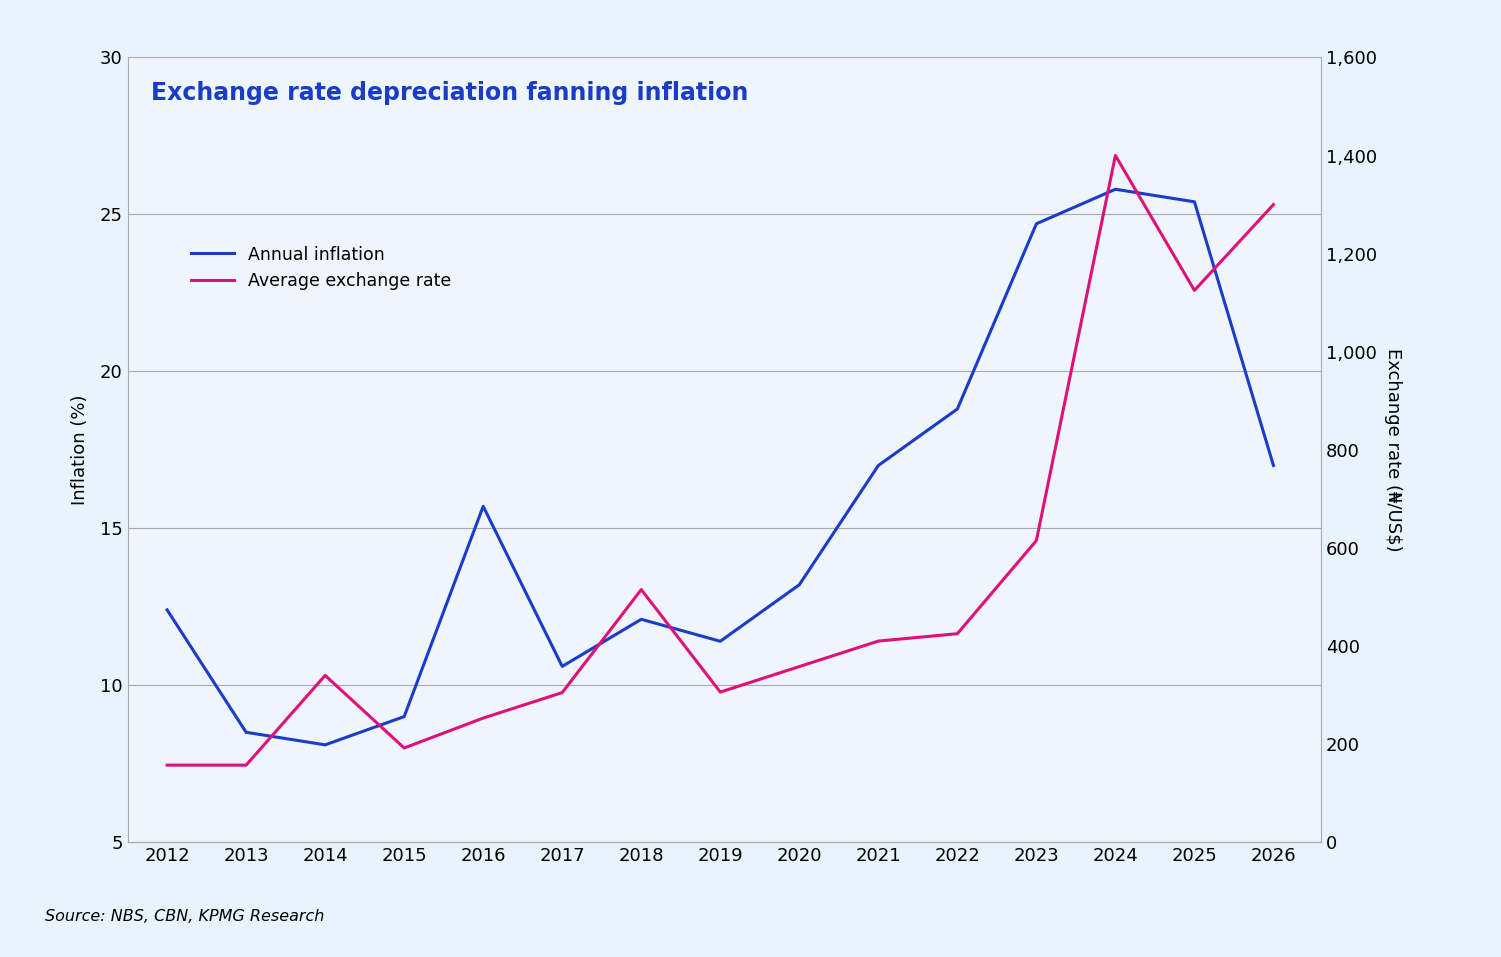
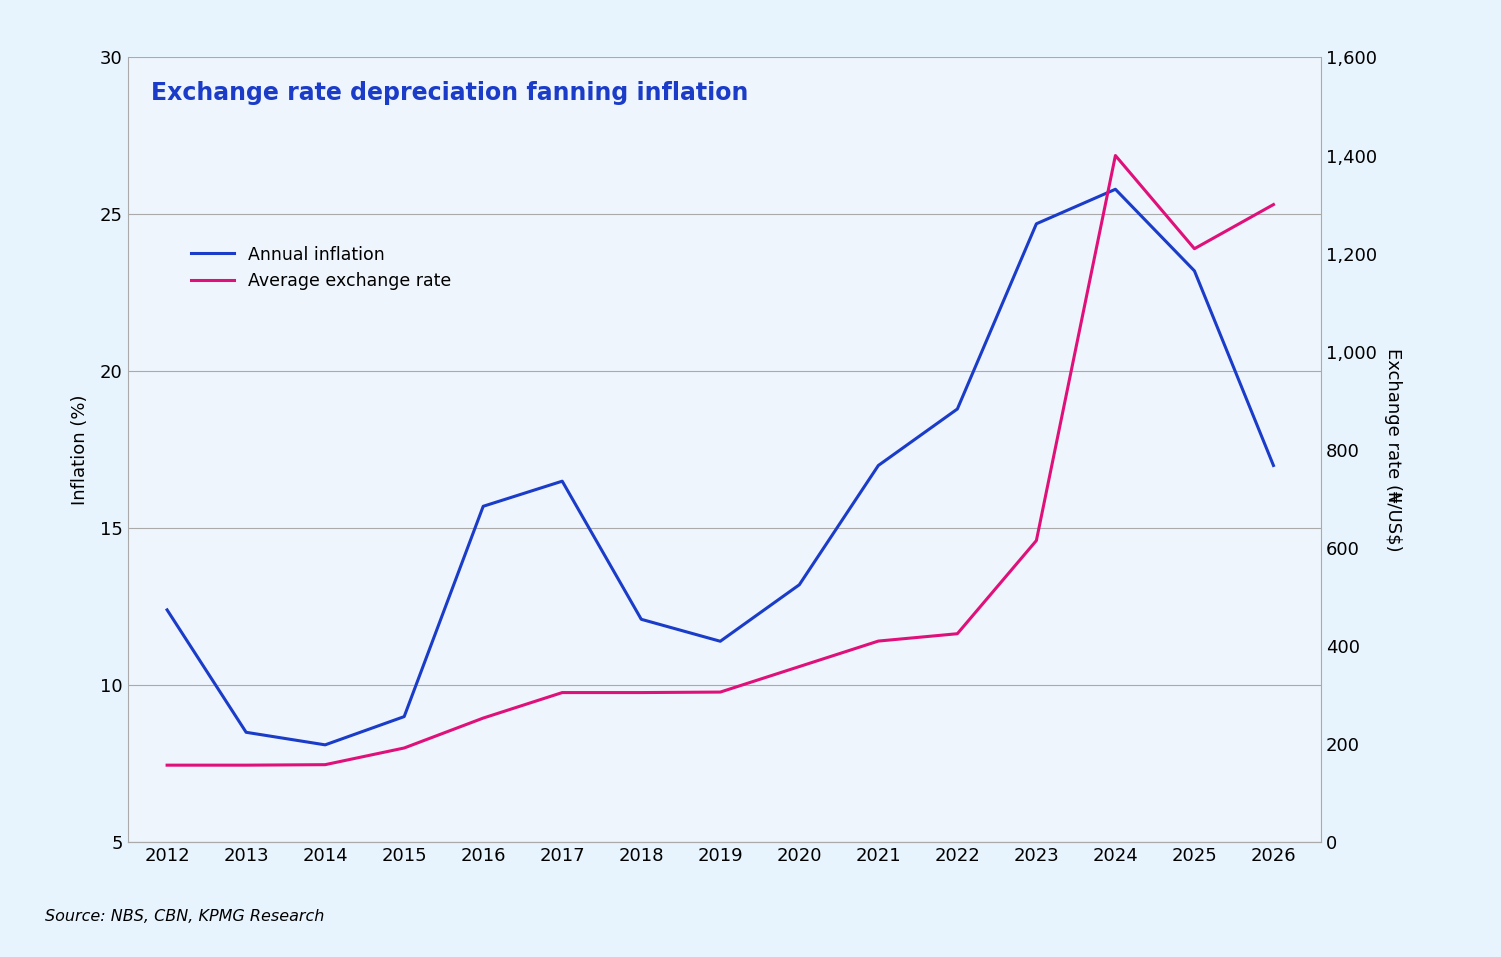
Average exchange rate/2014: 340 -> 158
Annual inflation/2017: 10.6 -> 16.5
Average exchange rate/2018: 515 -> 305
Annual inflation/2025: 25.4 -> 23.2
Average exchange rate/2025: 1,125 -> 1,210
